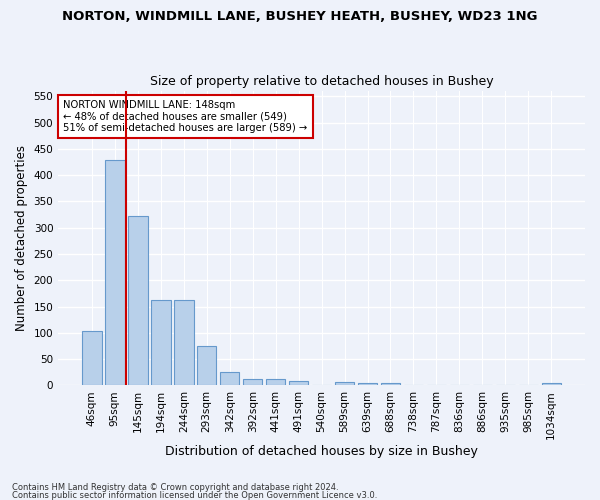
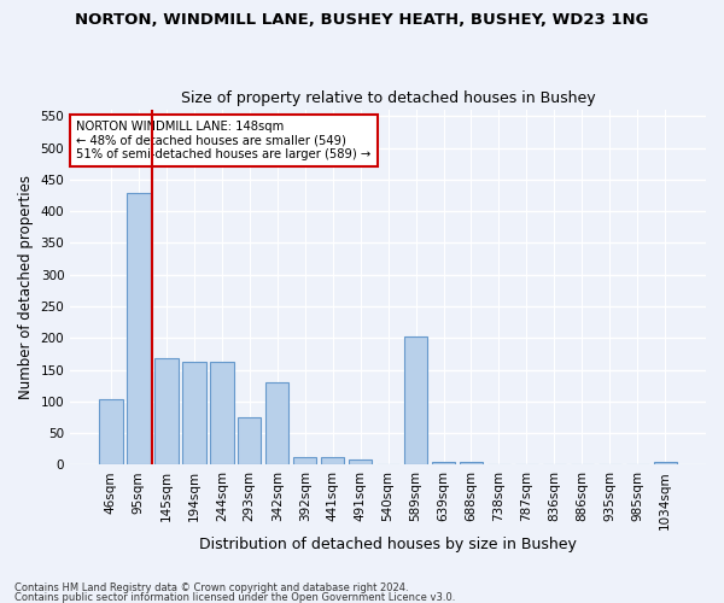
145sqm: 322 -> 168
342sqm: 25 -> 130
589sqm: 6 -> 202
